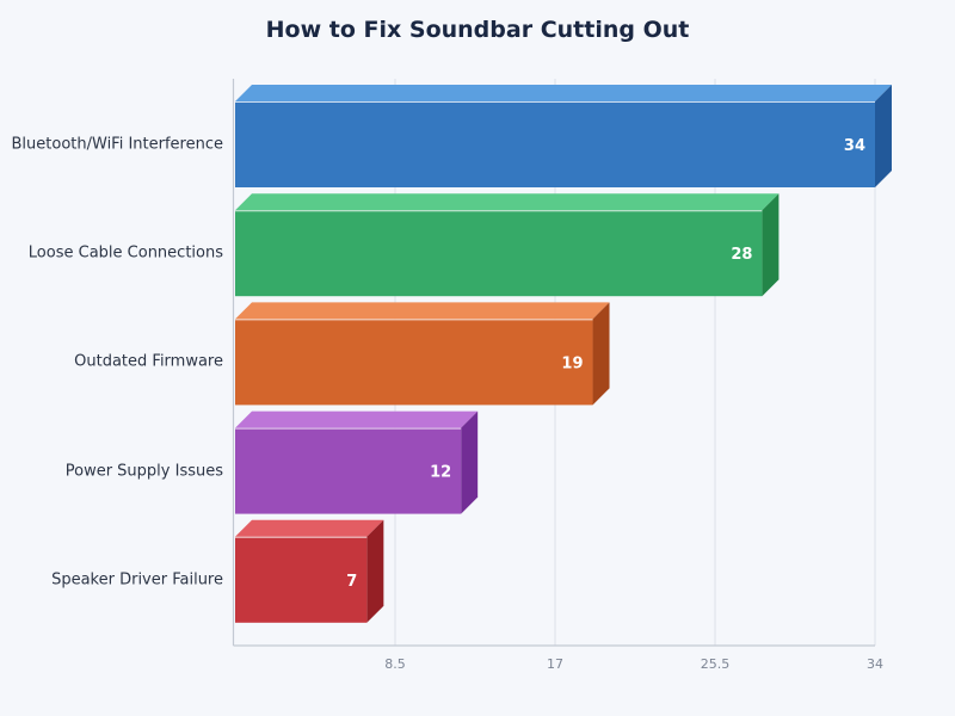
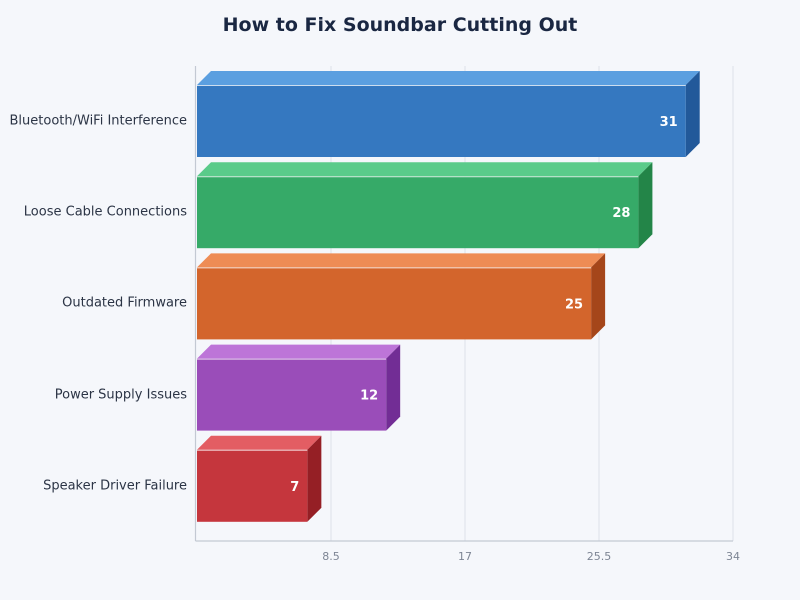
Bluetooth/WiFi Interference: 34 -> 31
Outdated Firmware: 19 -> 25
